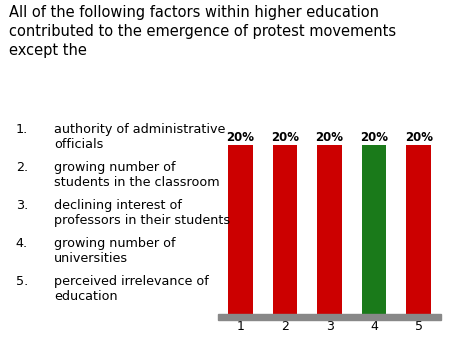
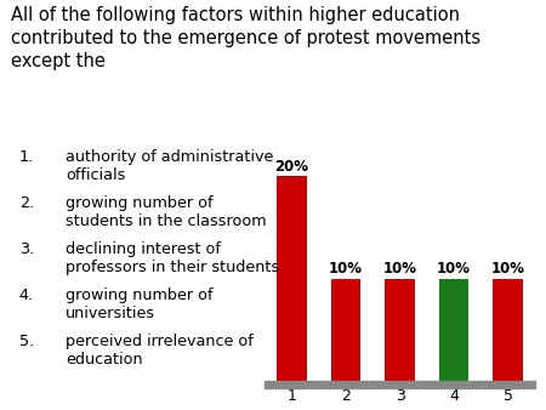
2: 20% -> 10%
3: 20% -> 10%
4: 20% -> 10%
5: 20% -> 10%
